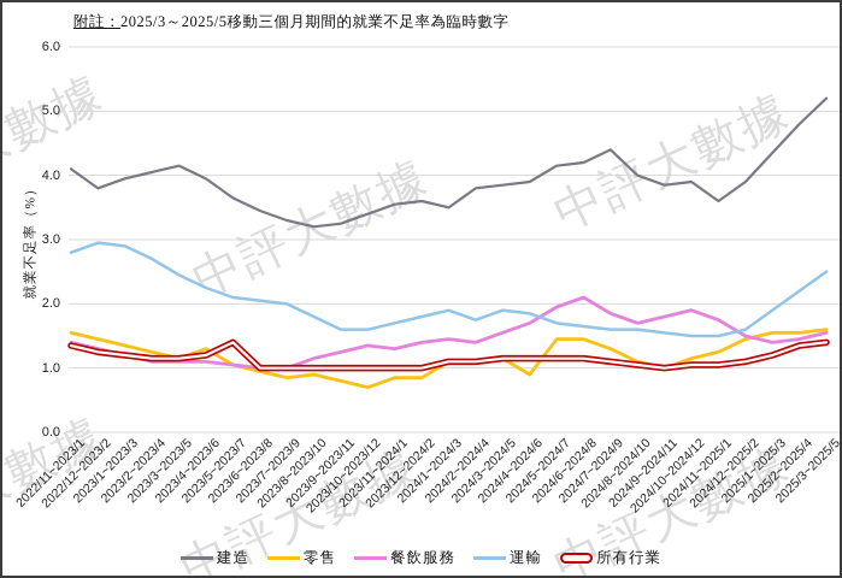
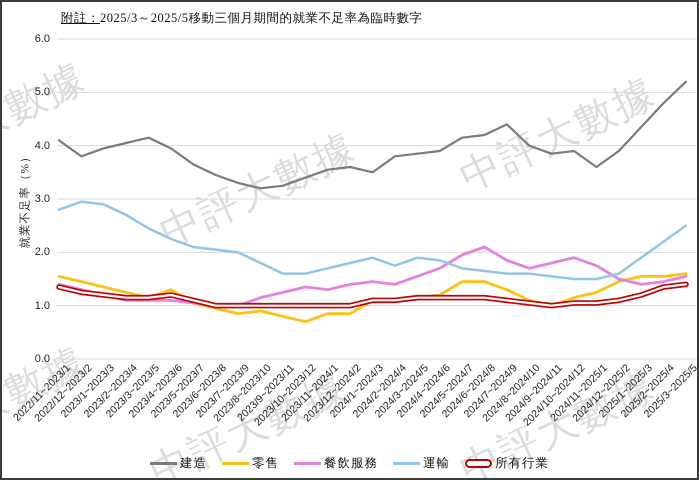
所有行業/2023/5~2023/7: 1.4 -> 1.1
零售/2024/4~2024/6: 0.9 -> 1.2
